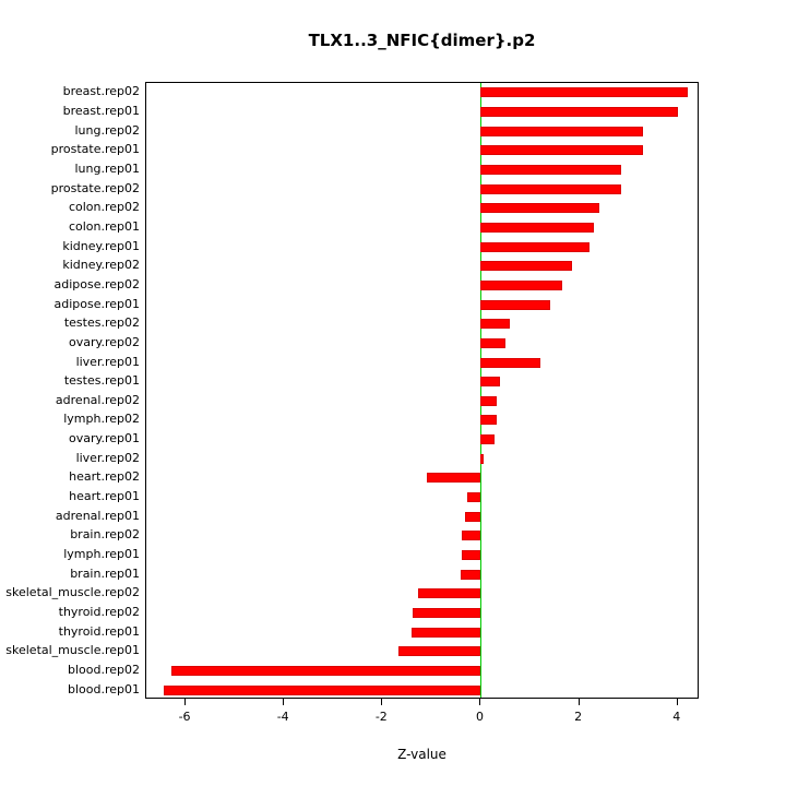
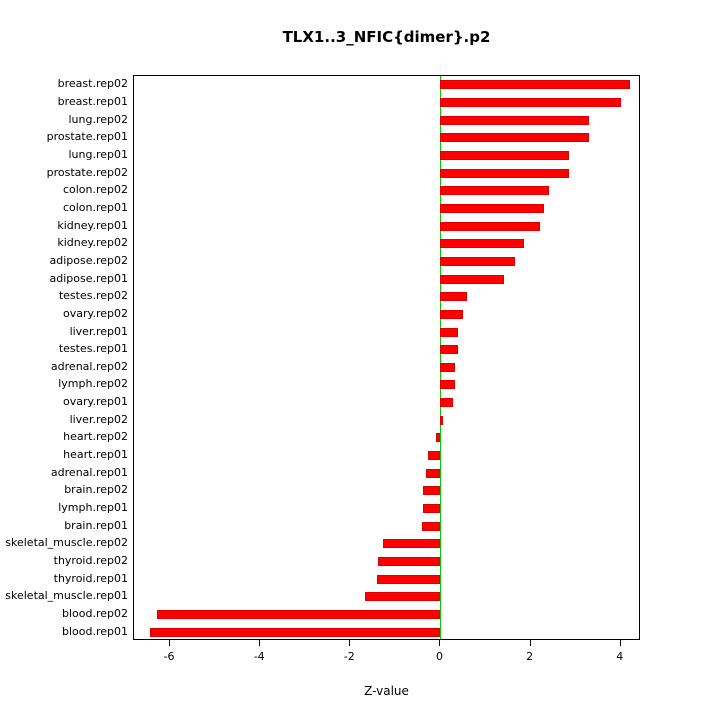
liver.rep01: 1.2 -> 0.4
heart.rep02: -1.1 -> -0.1
